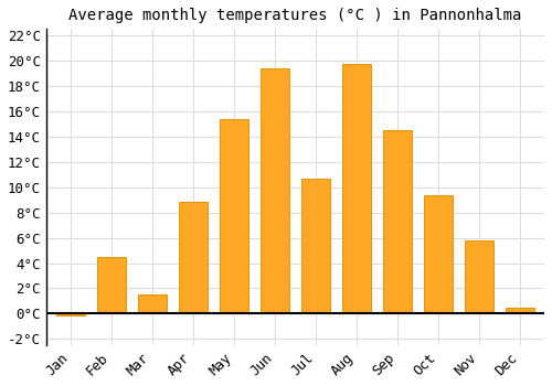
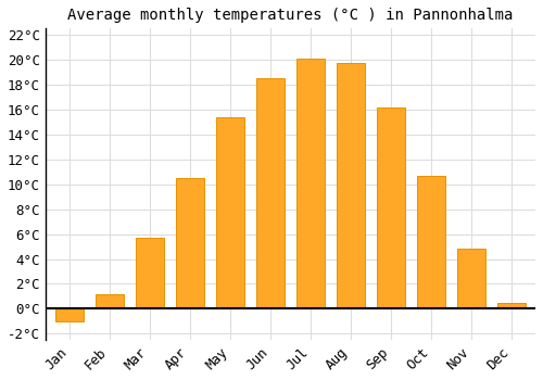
Jan: -0.1°C -> -1.0°C
Feb: 4.5°C -> 1.2°C
Mar: 1.5°C -> 5.7°C
Apr: 8.8°C -> 10.5°C
Jun: 19.4°C -> 18.5°C
Jul: 10.7°C -> 20.1°C
Sep: 14.5°C -> 16.2°C
Oct: 9.4°C -> 10.7°C
Nov: 5.8°C -> 4.8°C
